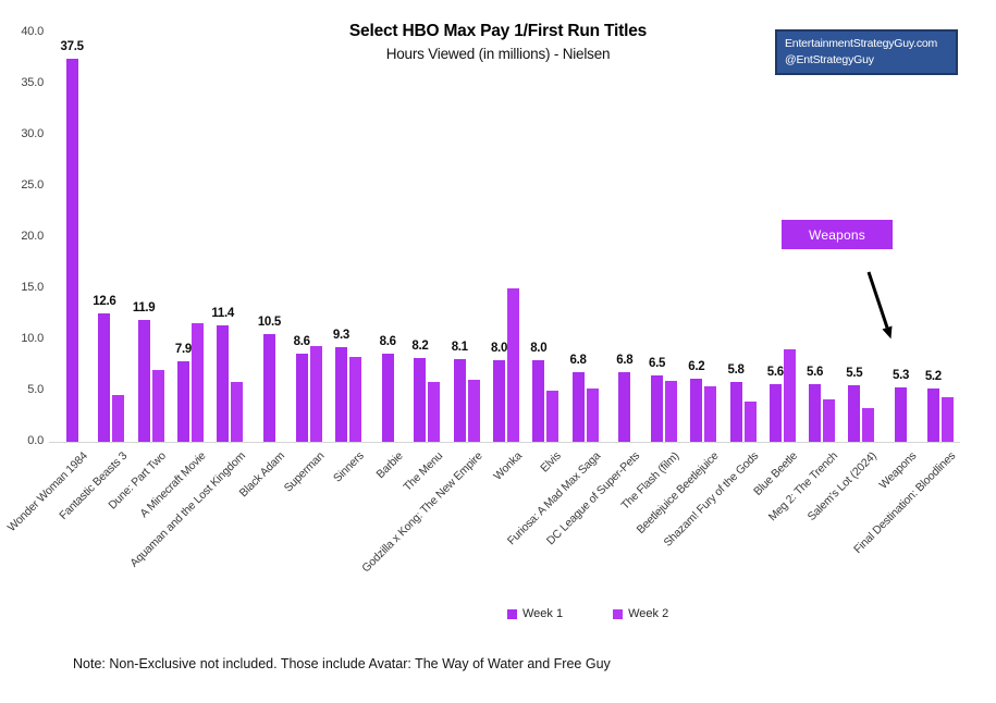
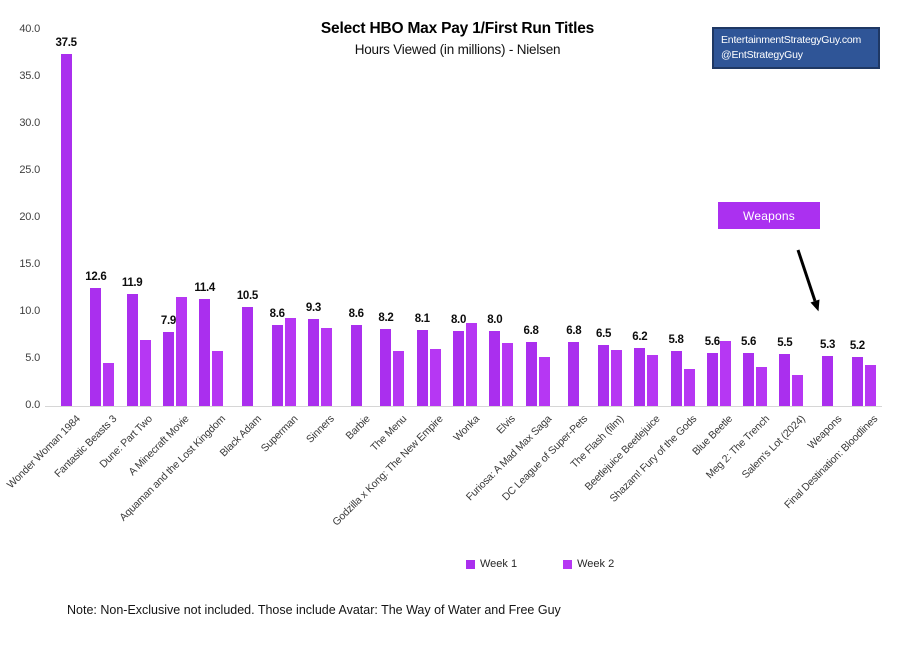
Week 2/Wonka: 15 -> 9
Week 2/Elvis: 5 -> 7
Week 2/Blue Beetle: 9 -> 7
